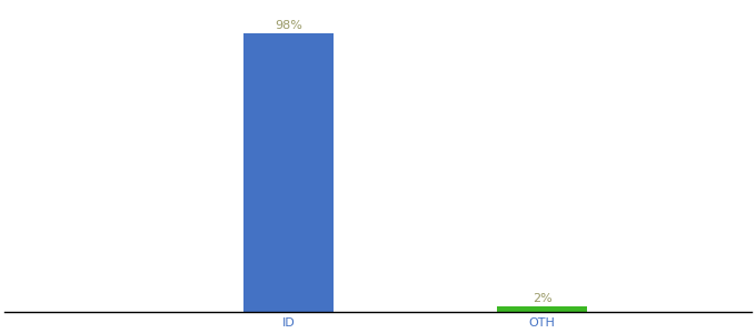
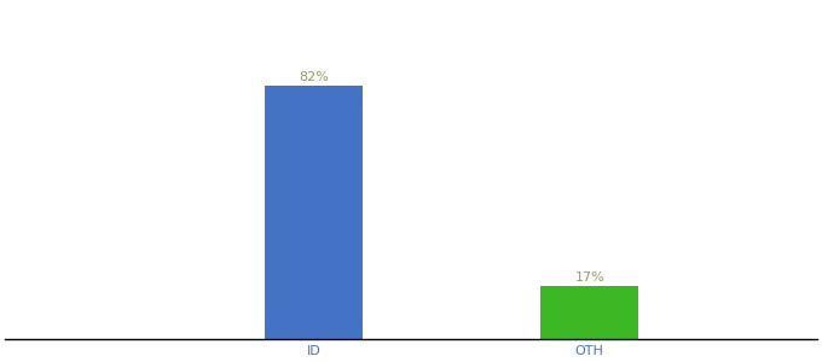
ID: 98% -> 82%
OTH: 2% -> 17%
